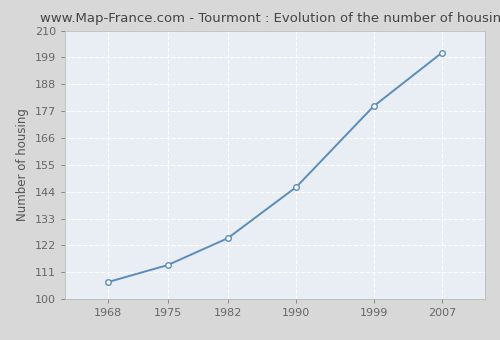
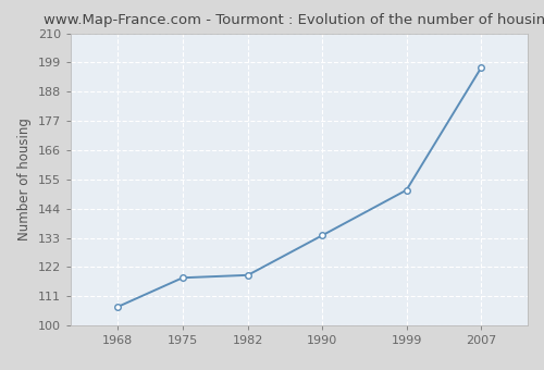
1975: 114 -> 118
1982: 125 -> 119
1990: 146 -> 134
1999: 179 -> 151
2007: 201 -> 197
